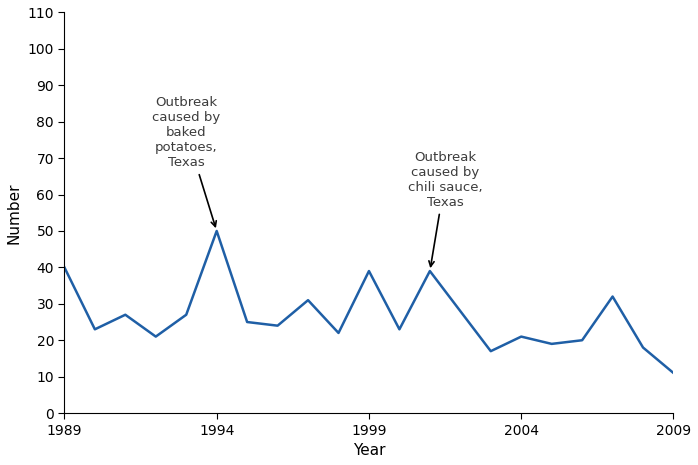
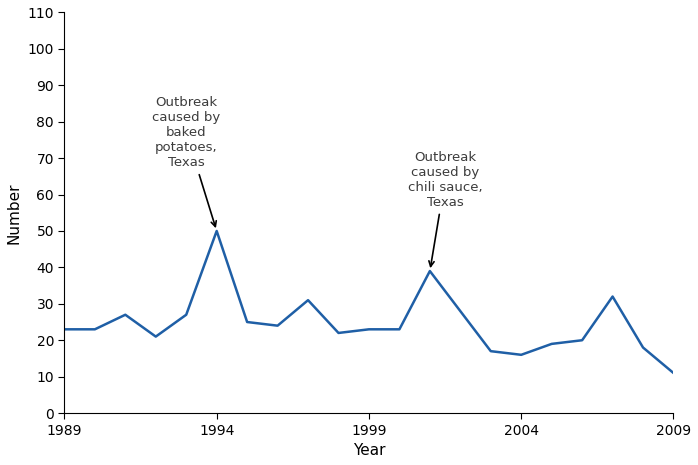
1989: 40 -> 23
1999: 39 -> 23
2004: 21 -> 16
